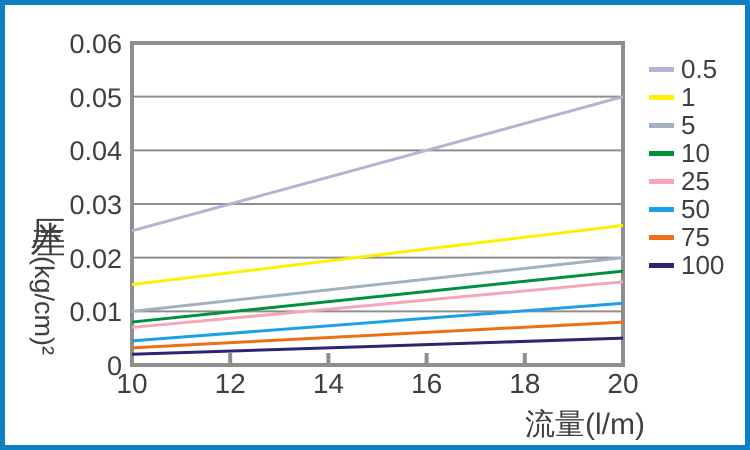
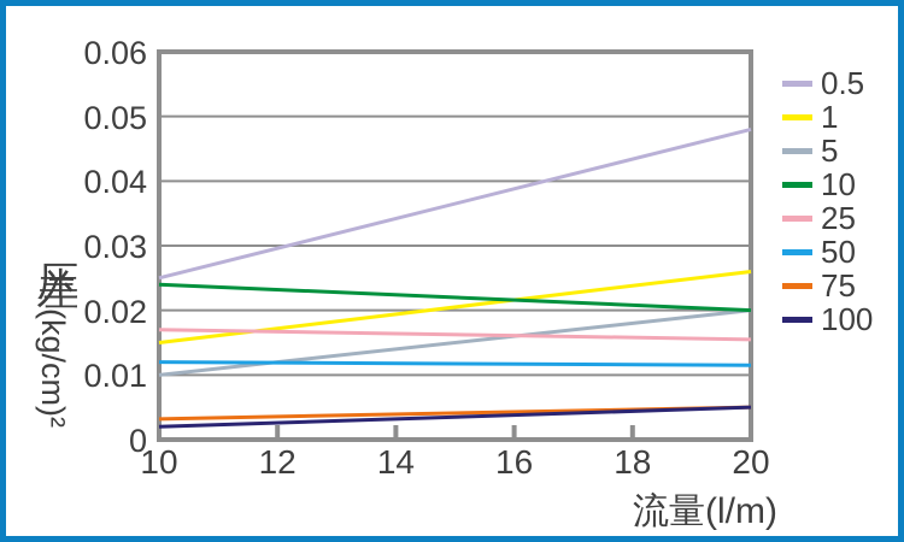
10/10: 0.008 -> 0.024
25/10: 0.007 -> 0.017
50/10: 0.004 -> 0.012
0.5/20: 0.050 -> 0.048
10/20: 0.018 -> 0.020
75/20: 0.008 -> 0.005
